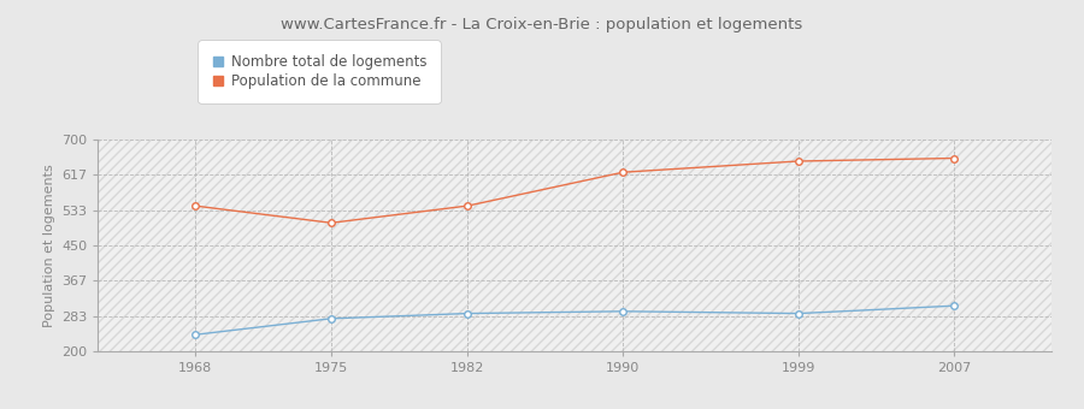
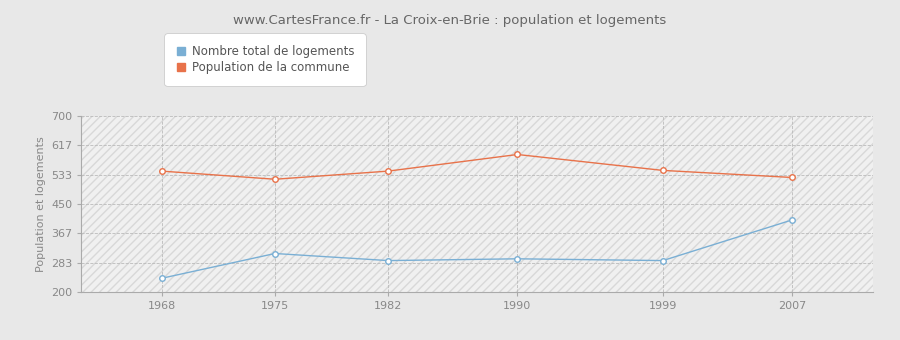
Population de la commune/1975: 503 -> 520
Nombre total de logements/1975: 278 -> 310
Population de la commune/1990: 622 -> 590
Population de la commune/1999: 648 -> 545
Population de la commune/2007: 655 -> 525
Nombre total de logements/2007: 308 -> 405
